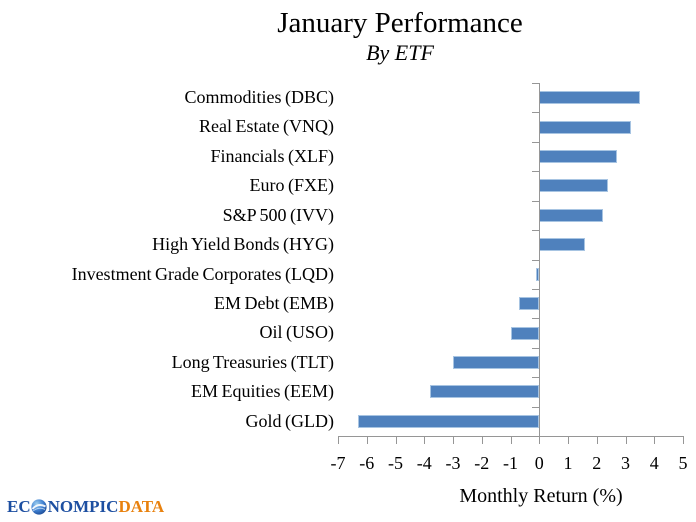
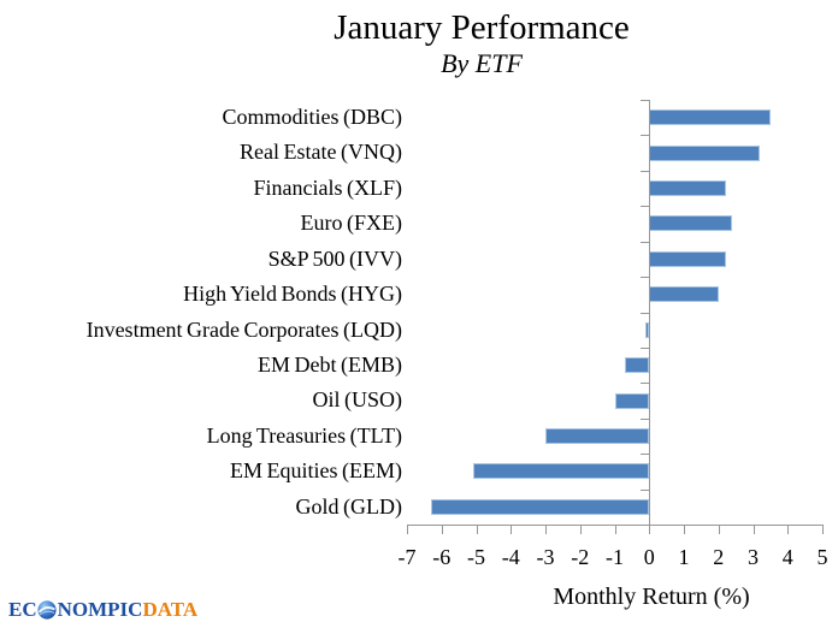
Financials (XLF): 2.7 -> 2.2
High Yield Bonds (HYG): 1.6 -> 2.0
EM Equities (EEM): -3.8 -> -5.1
